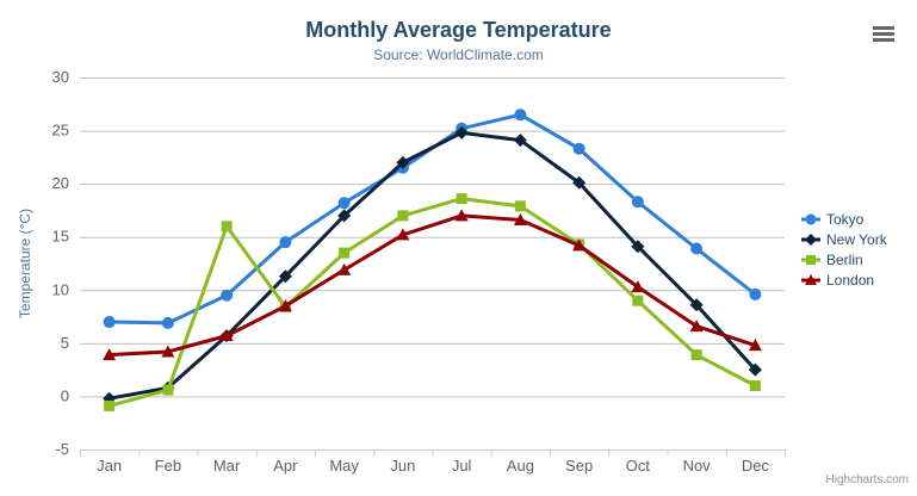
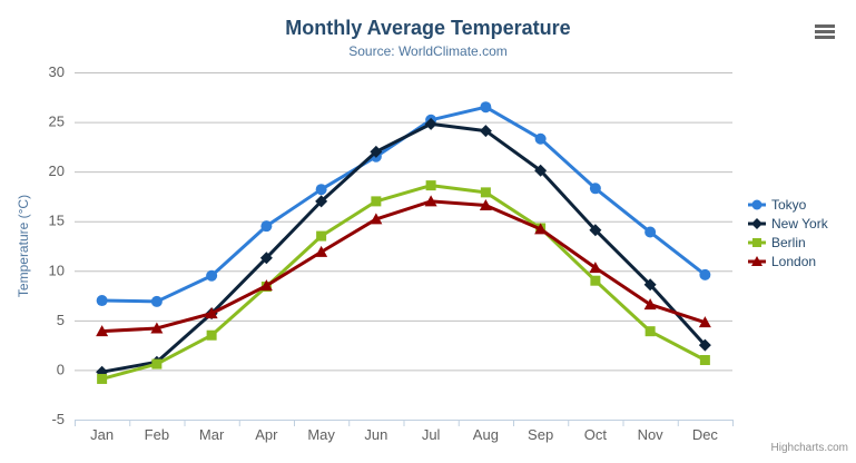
Berlin/Mar: 16 -> 4
